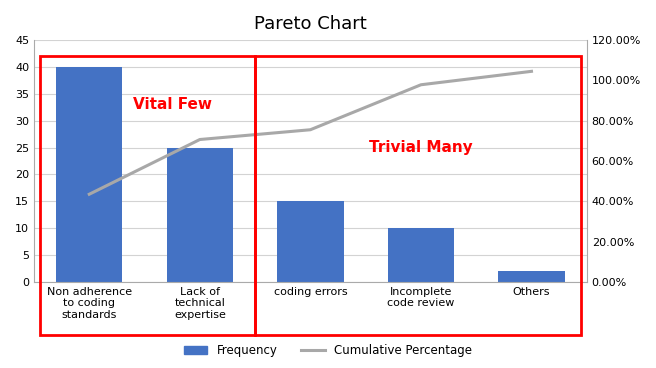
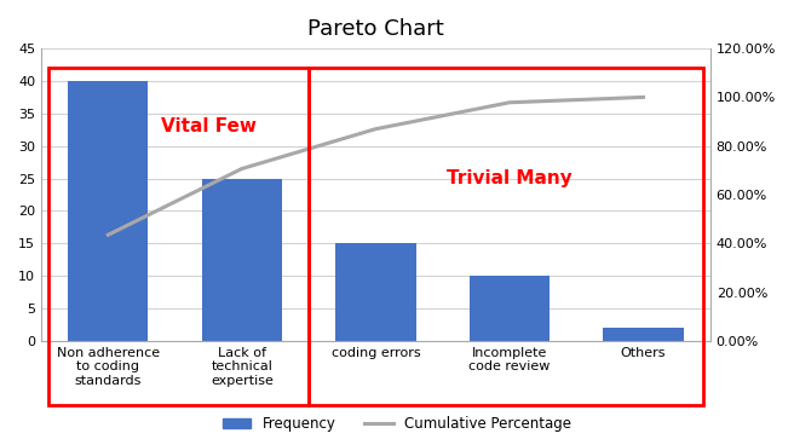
Cumulative Percentage/coding errors: 75.5% -> 87.0%
Cumulative Percentage/Others: 104.5% -> 100.0%
